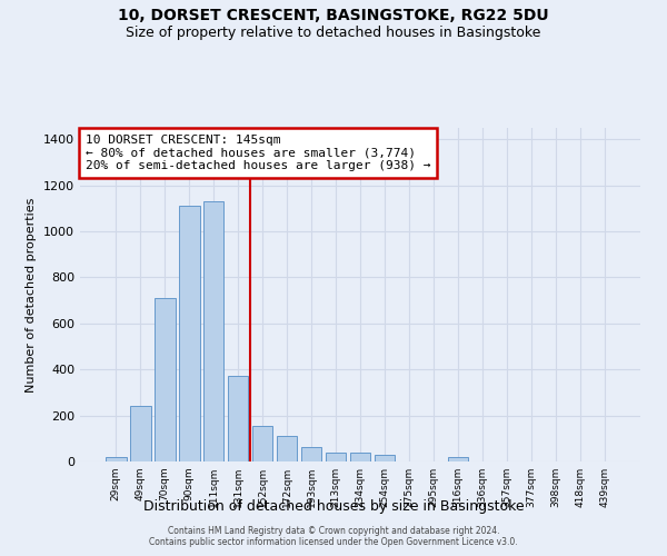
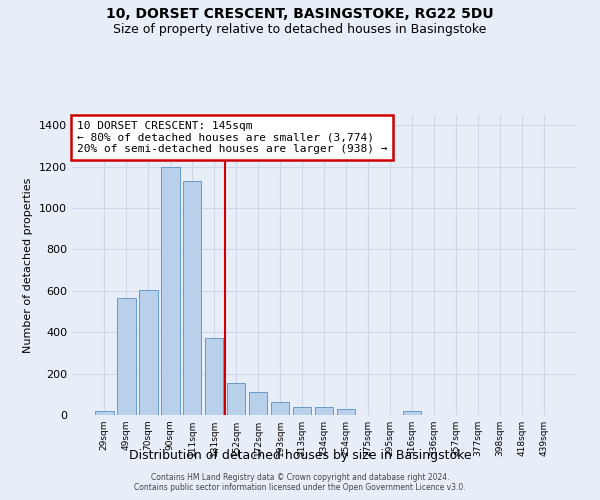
49sqm: 240 -> 565
70sqm: 710 -> 605
90sqm: 1110 -> 1200
